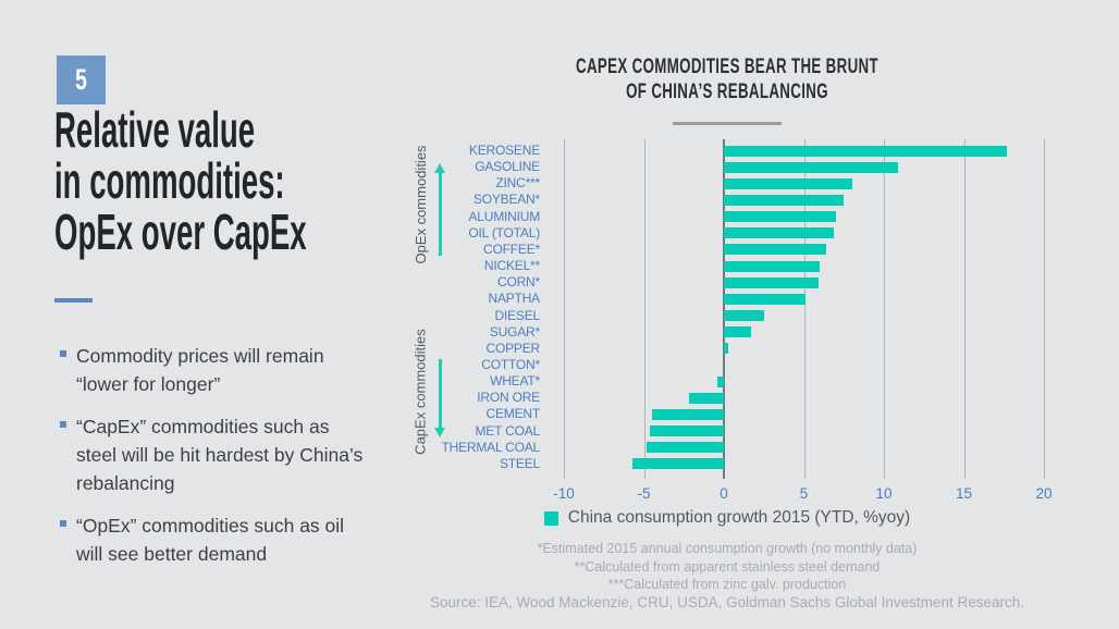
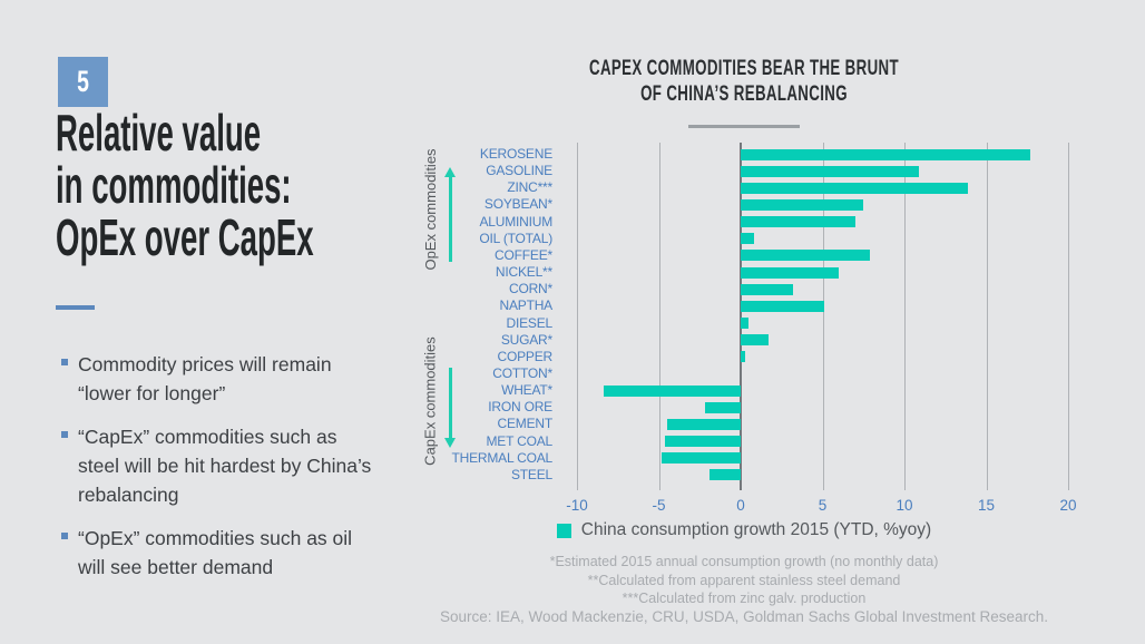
ZINC***: 8.0 -> 13.9
OIL (TOTAL): 6.9 -> 0.8
COFFEE*: 6.4 -> 7.9
CORN*: 5.9 -> 3.2
DIESEL: 2.5 -> 0.5
WHEAT*: -0.4 -> -8.4
STEEL: -5.7 -> -1.9
